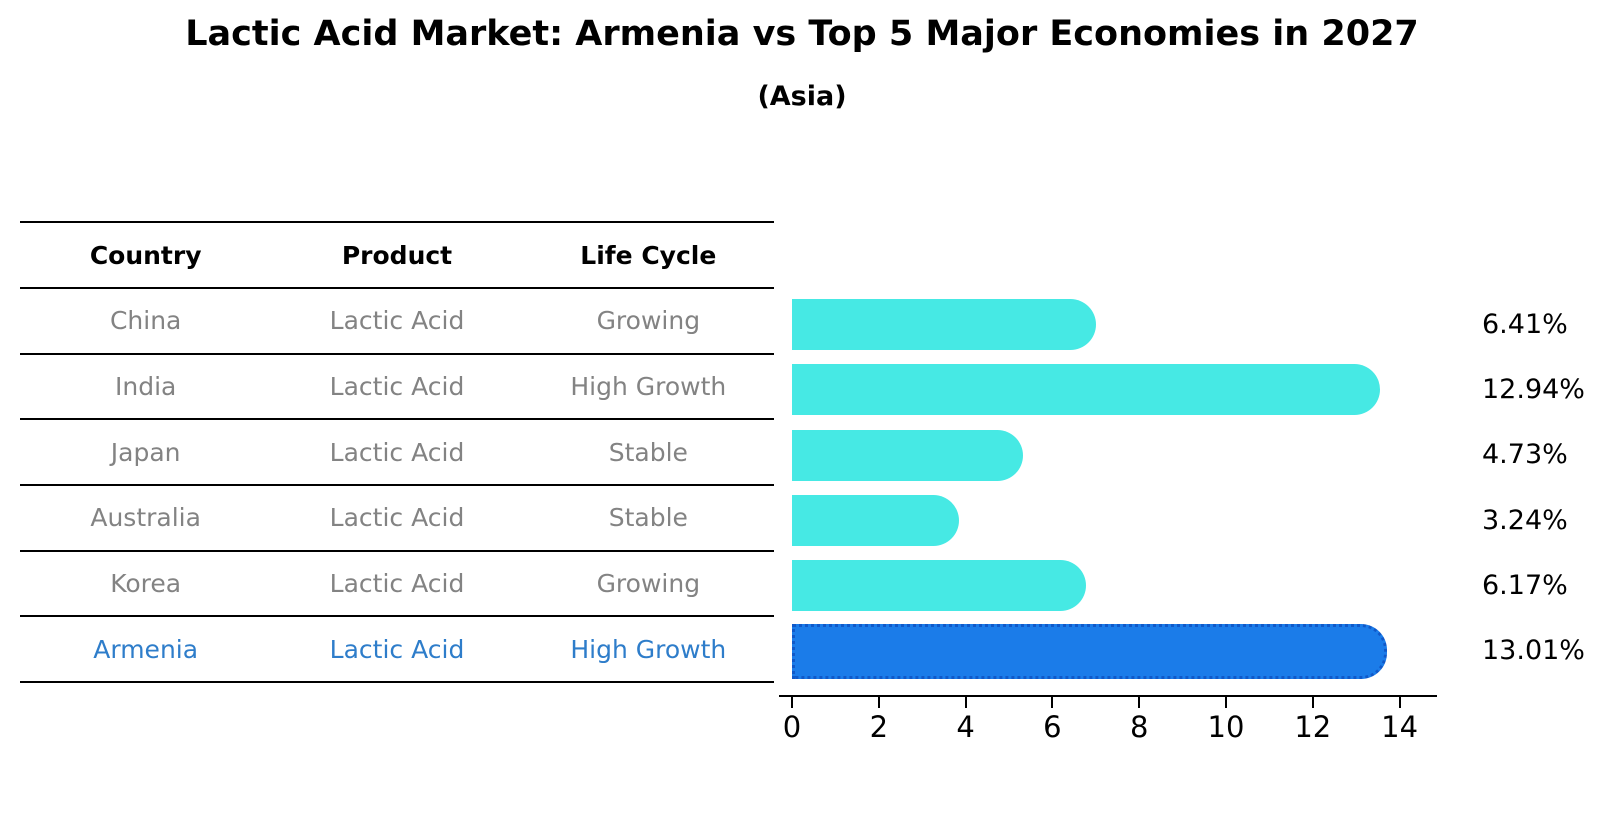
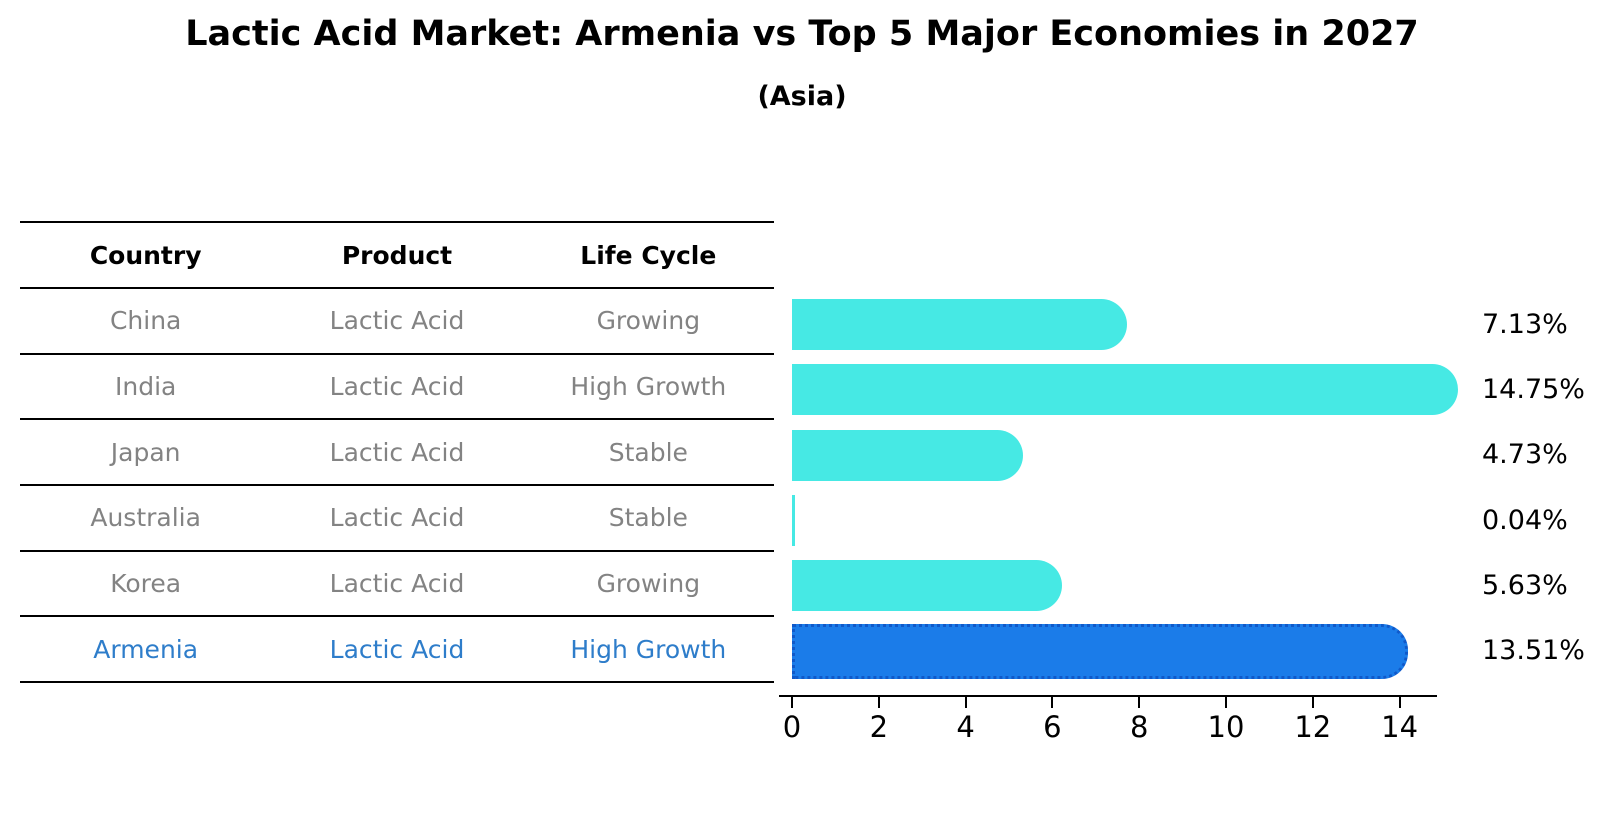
China: 6.41% -> 7.13%
India: 12.94% -> 14.75%
Australia: 3.24% -> 0.04%
Korea: 6.17% -> 5.63%
Armenia: 13.01% -> 13.51%
